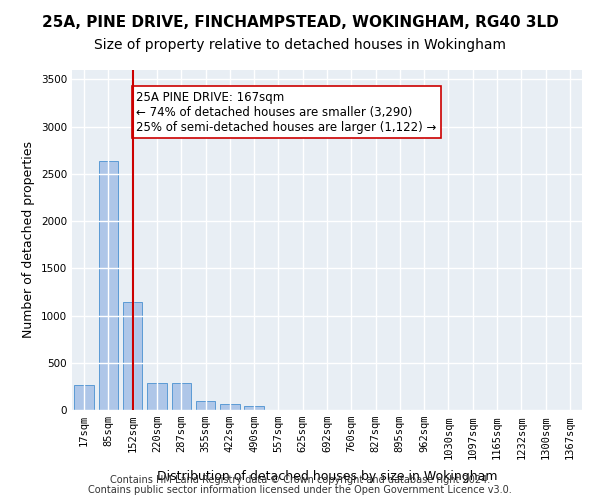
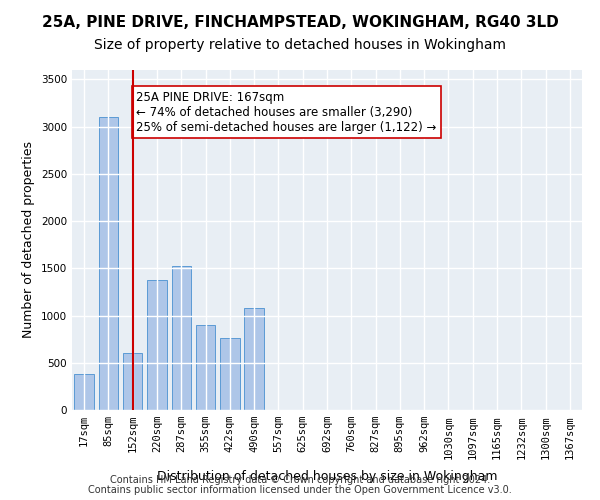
17sqm: 270 -> 380
85sqm: 2640 -> 3100
152sqm: 1140 -> 600
220sqm: 280 -> 1380
287sqm: 280 -> 1520
355sqm: 100 -> 900
422sqm: 60 -> 760
490sqm: 40 -> 1080
